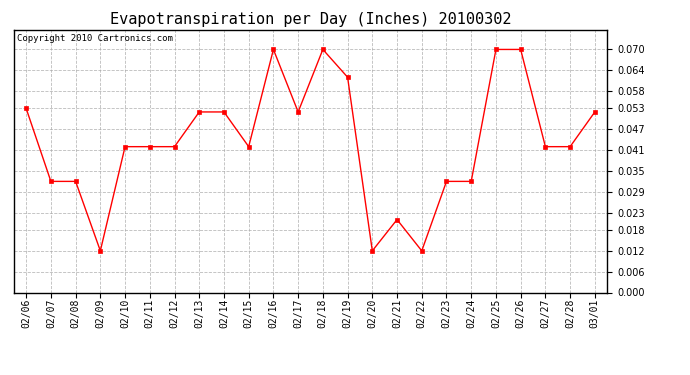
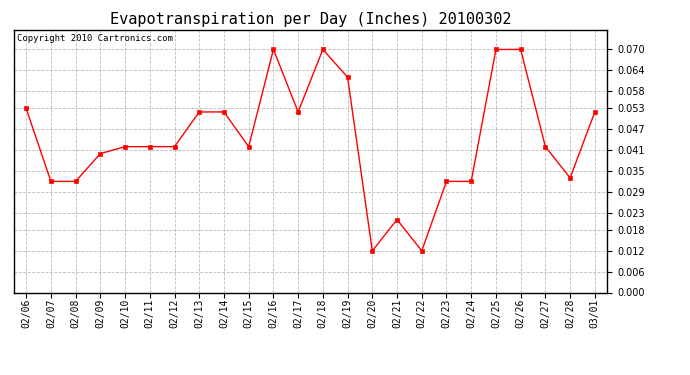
02/09: 0.012 -> 0.040
02/28: 0.042 -> 0.033
